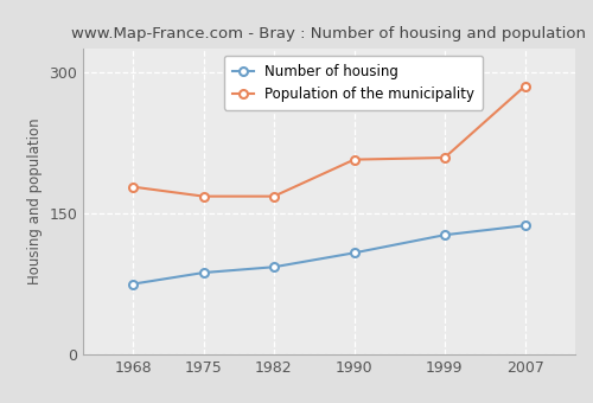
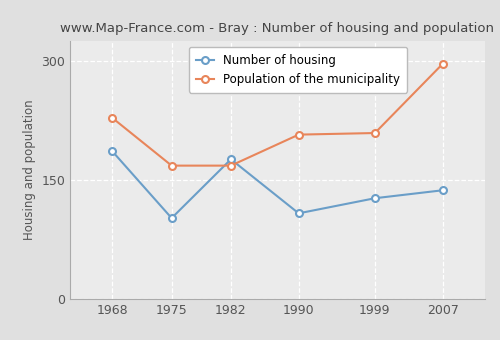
Number of housing/1968: 75 -> 186
Population of the municipality/1968: 178 -> 228
Number of housing/1975: 87 -> 102
Number of housing/1982: 93 -> 176
Population of the municipality/2007: 285 -> 296
